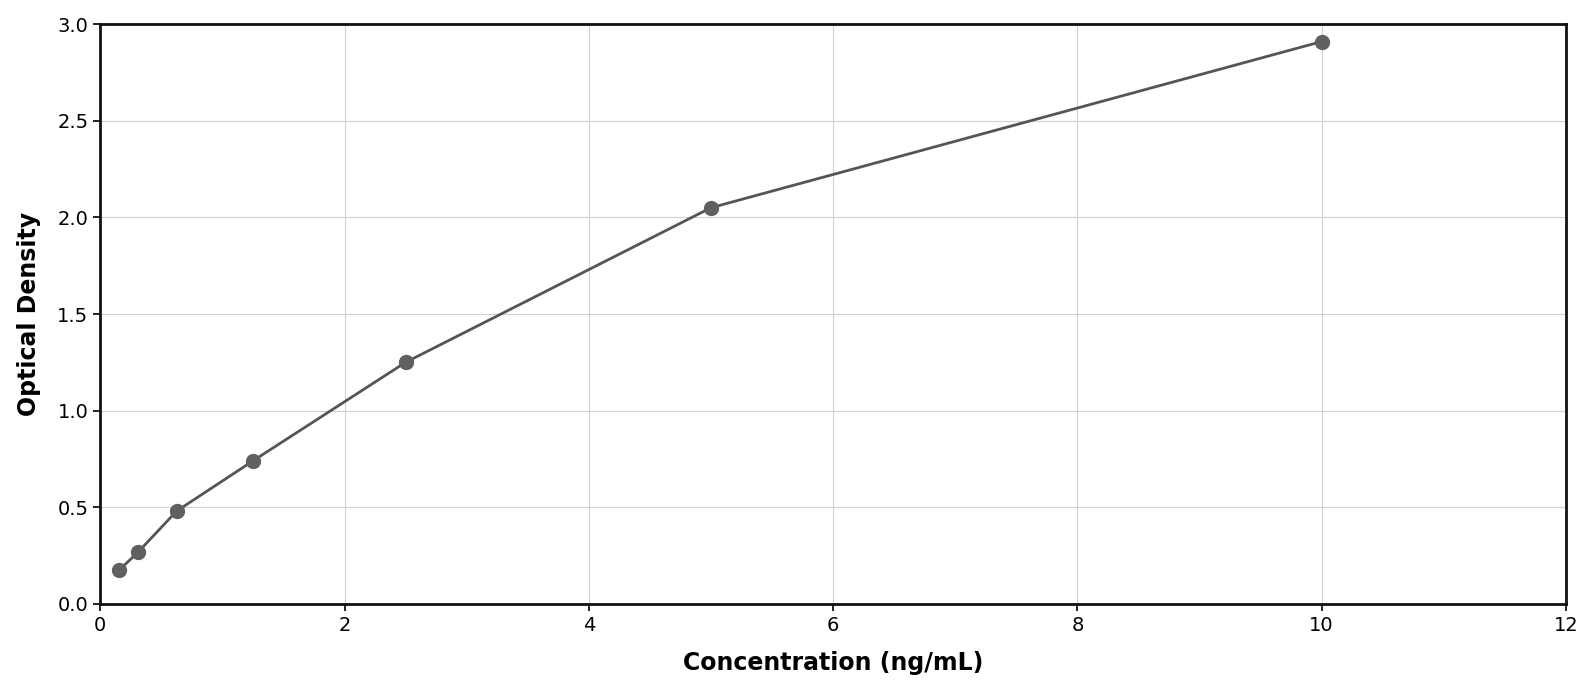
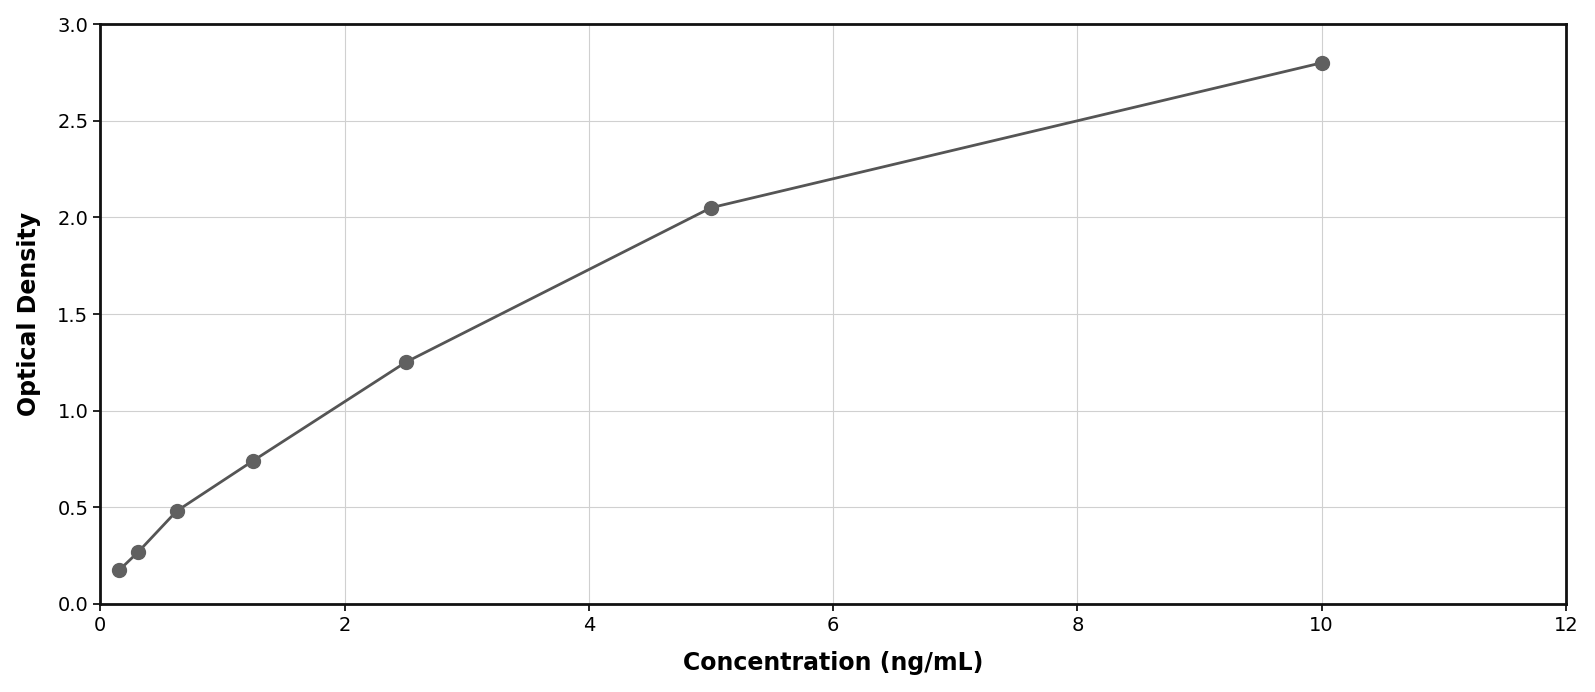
10: 2.91 -> 2.80
